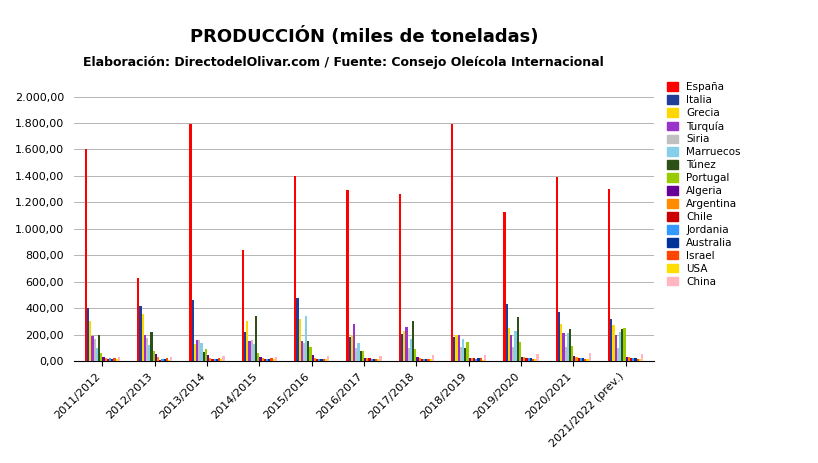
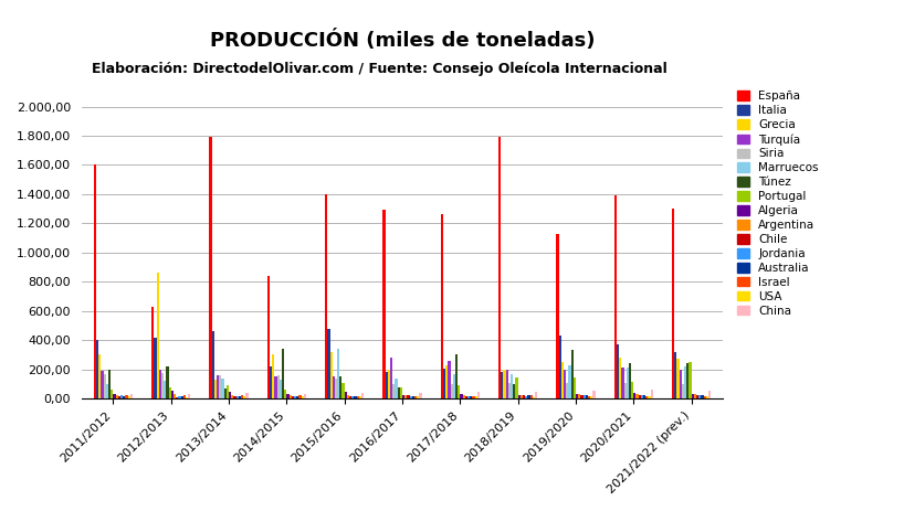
Grecia/2012/2013: 360 -> 860
